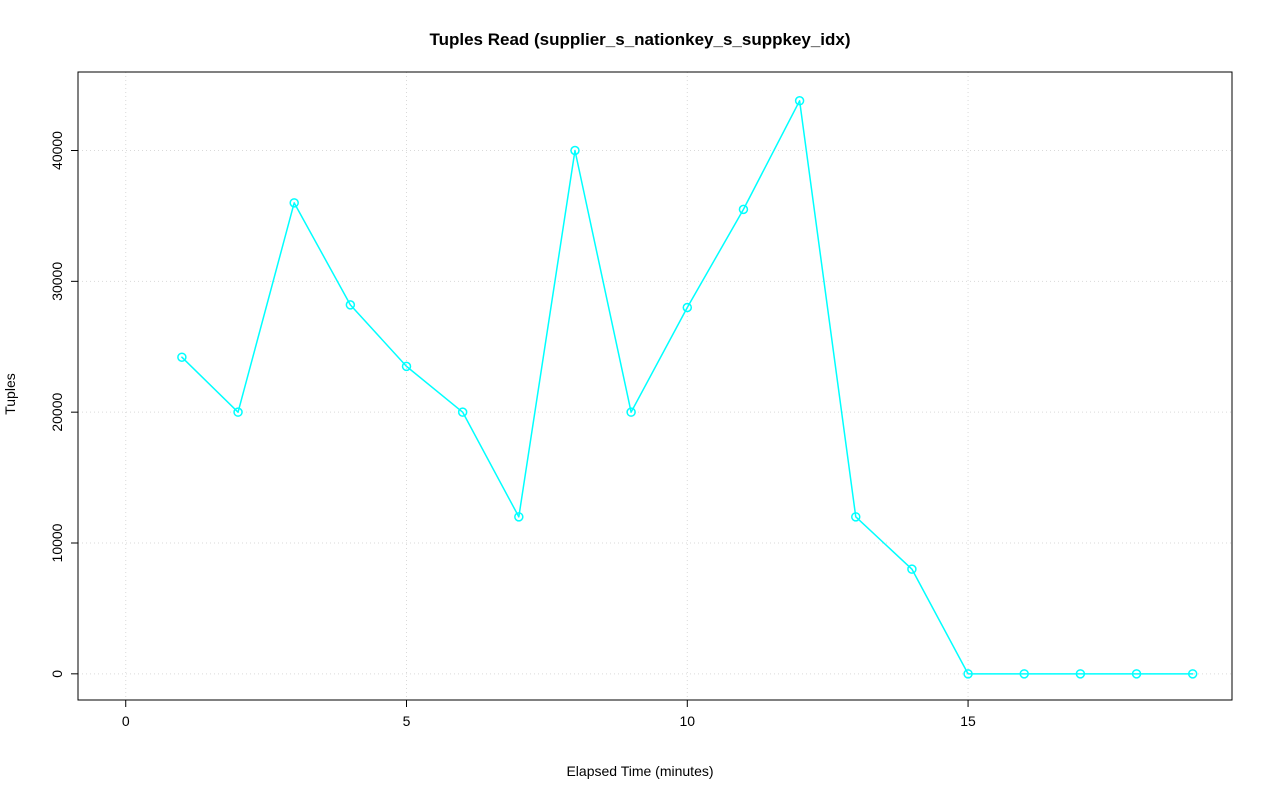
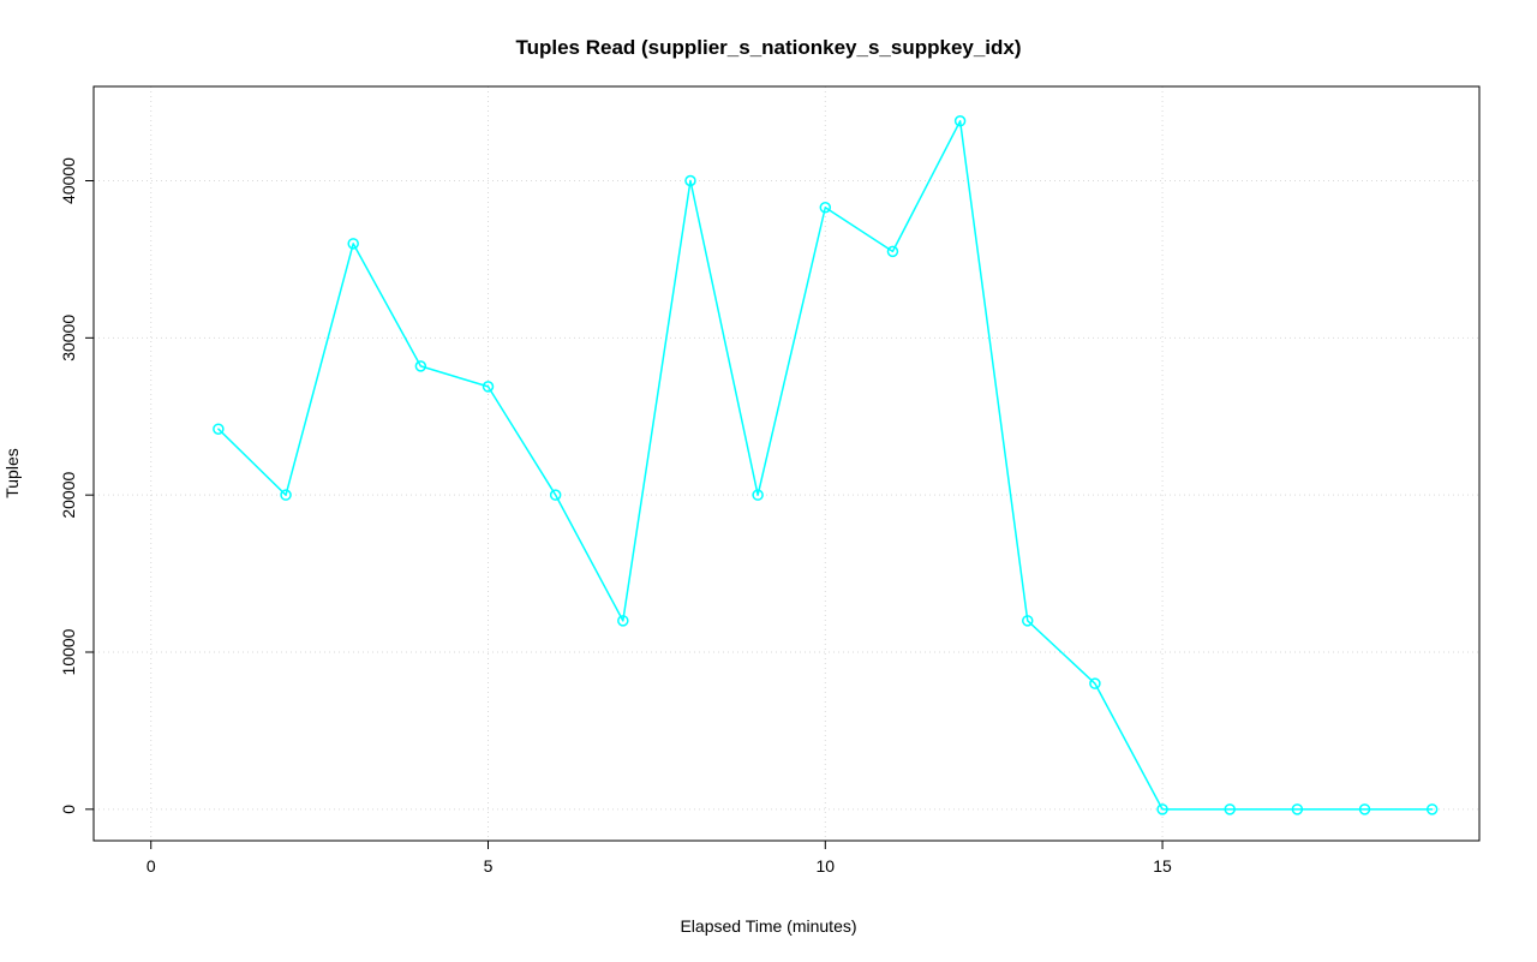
5: 23500 -> 26900
10: 28000 -> 38300
